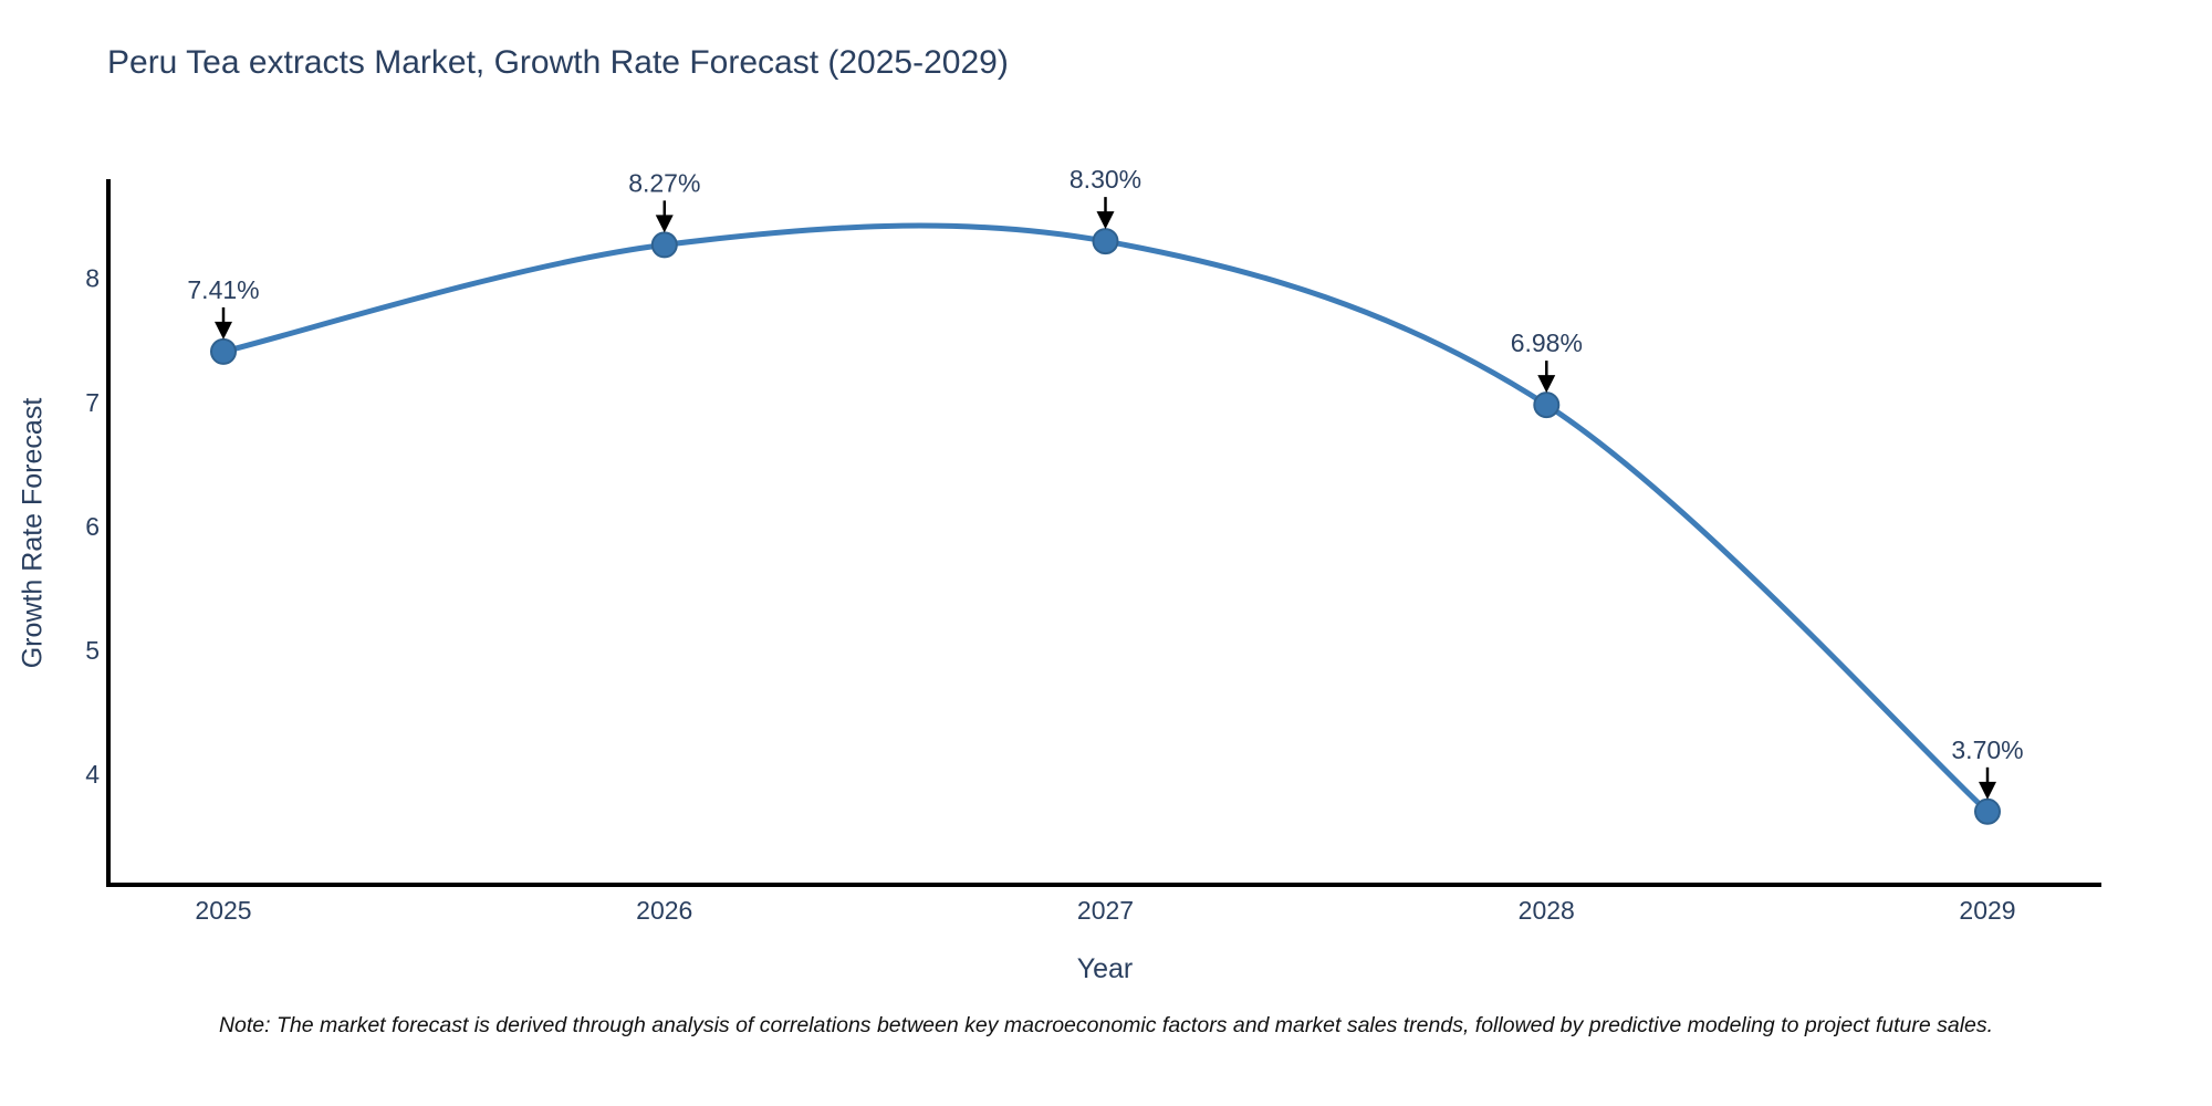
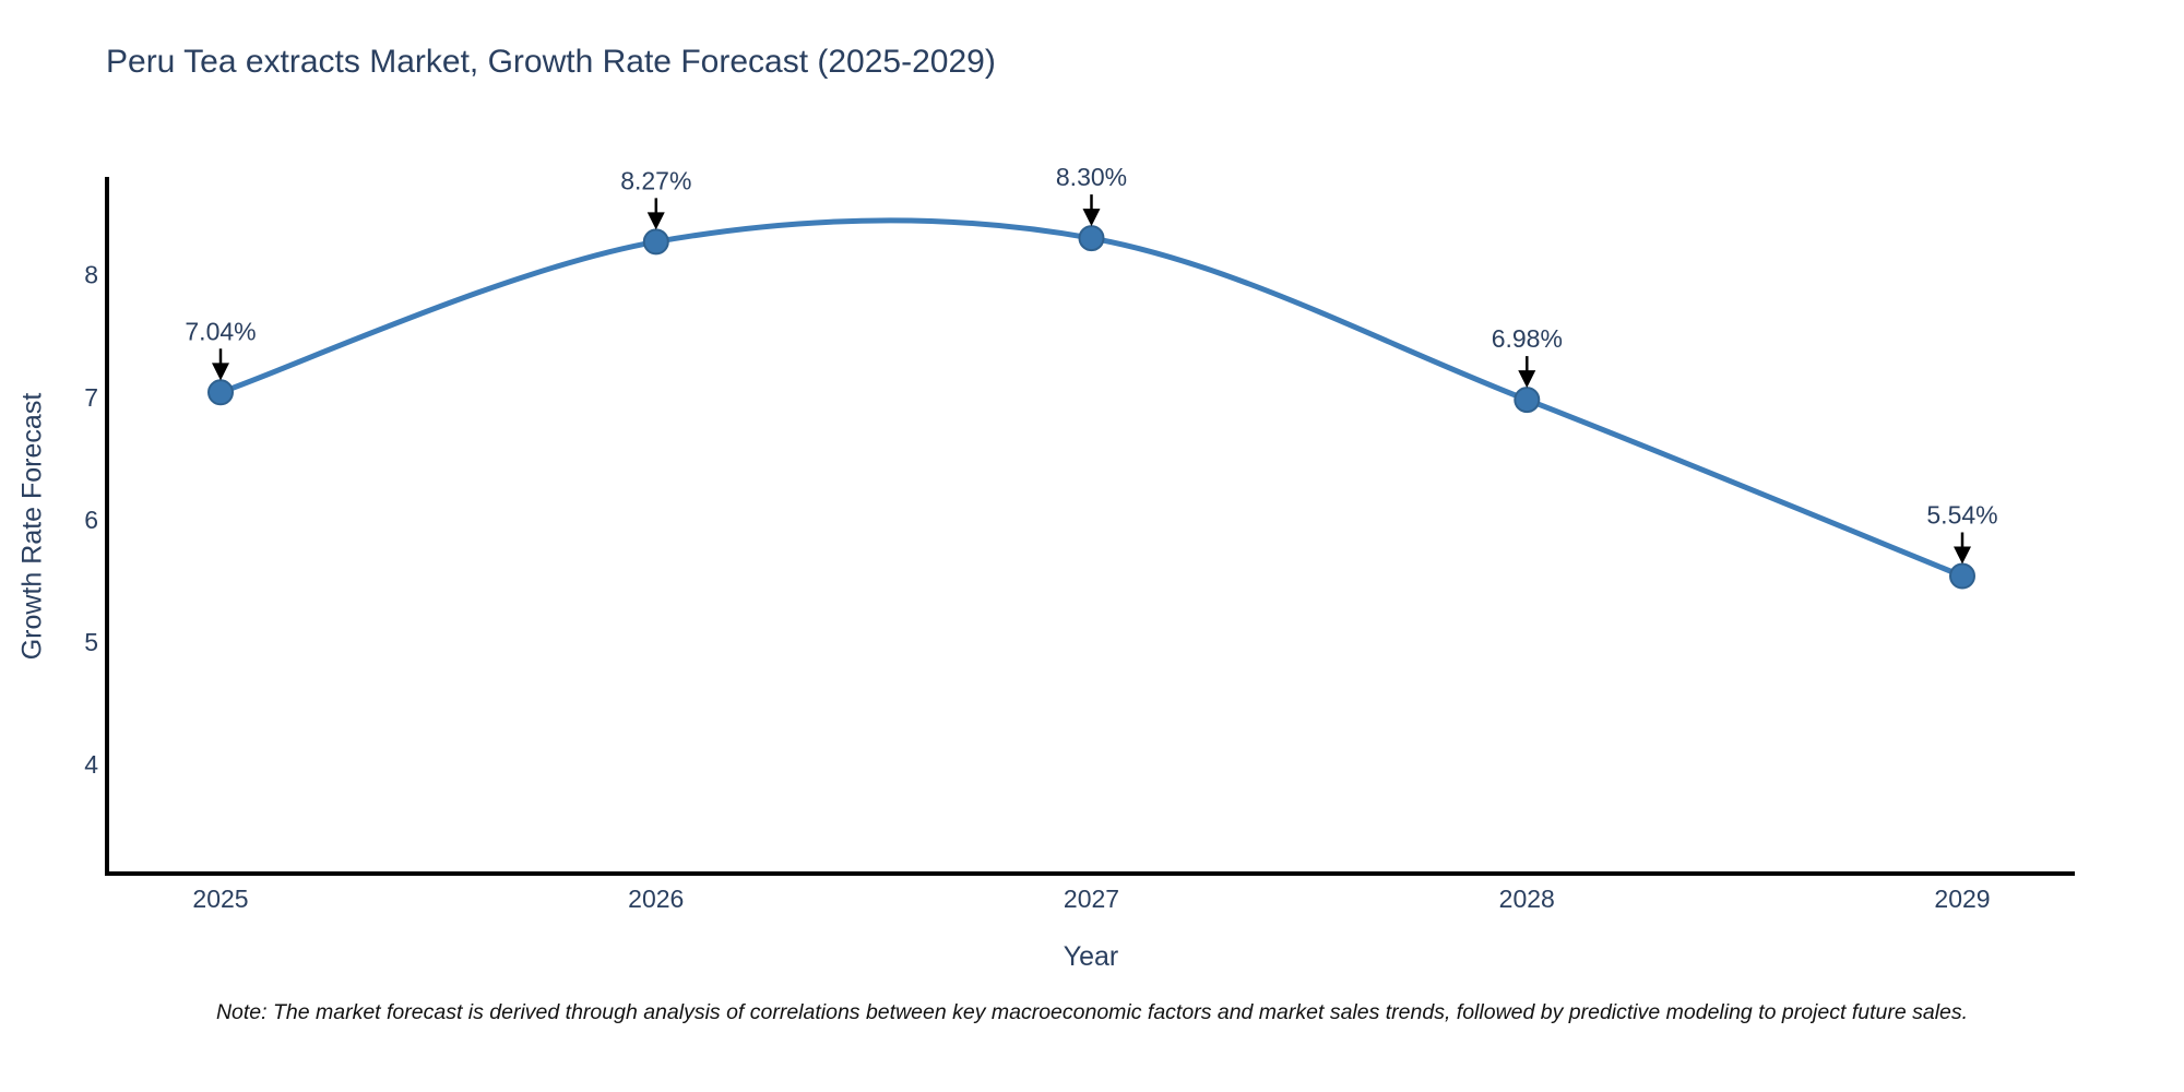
2025: 7.41% -> 7.04%
2029: 3.70% -> 5.54%
